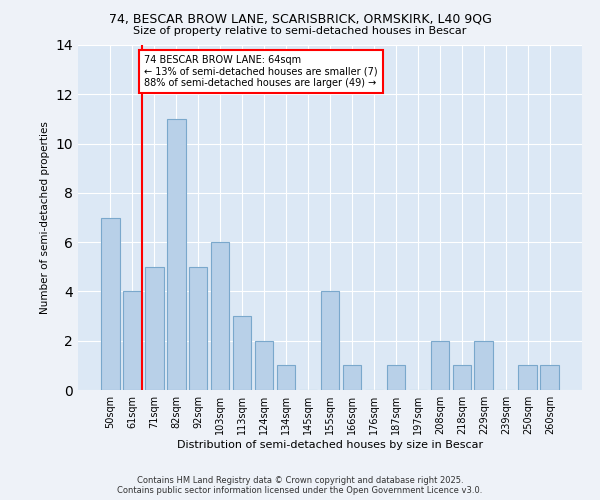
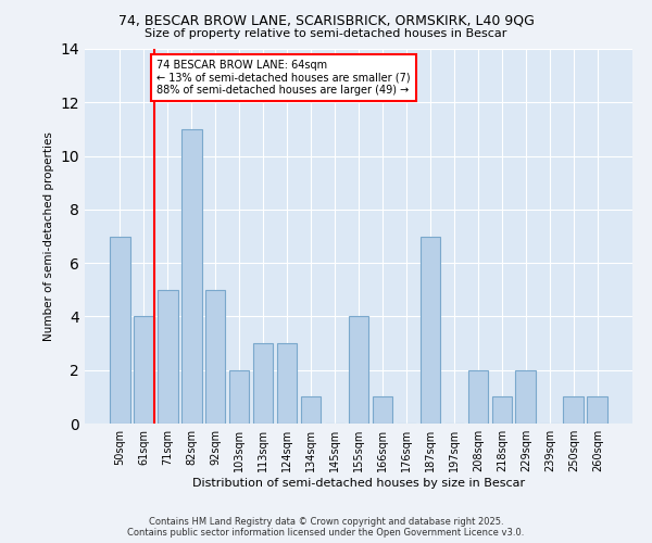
103sqm: 6 -> 2
124sqm: 2 -> 3
187sqm: 1 -> 7
